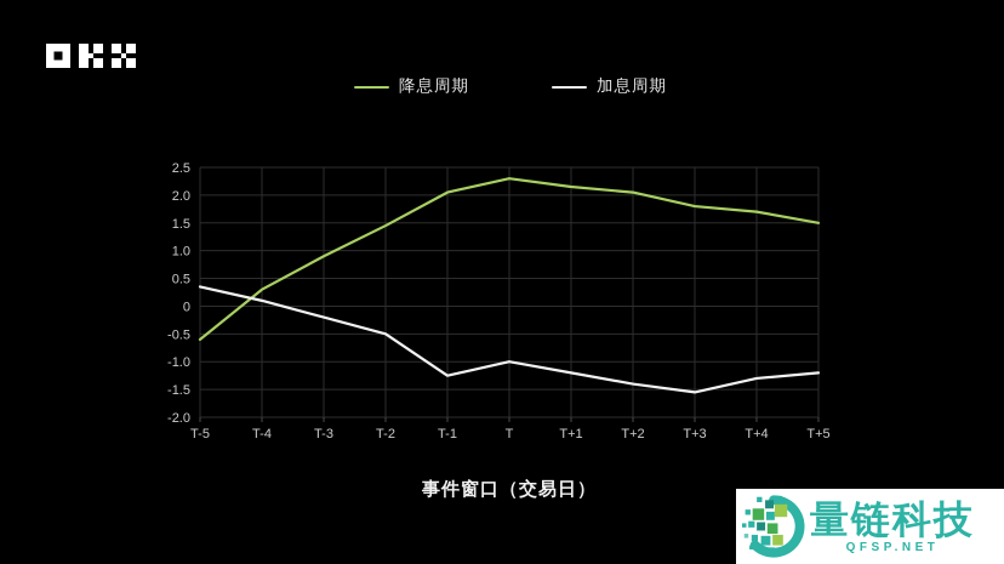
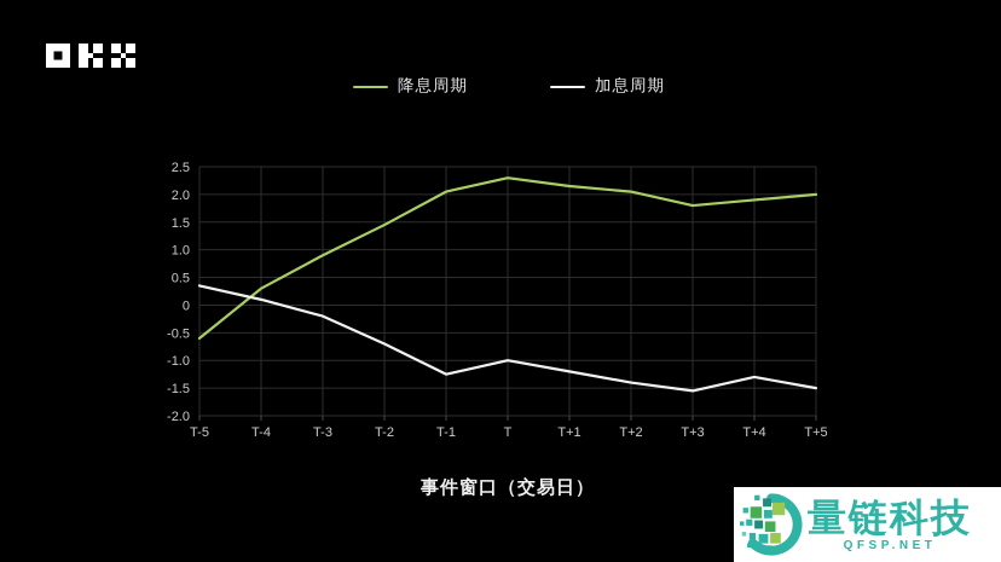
加息周期/T-2: -0.5 -> -0.7
降息周期/T+4: 1.7 -> 1.9
降息周期/T+5: 1.5 -> 2.0
加息周期/T+5: -1.2 -> -1.5
